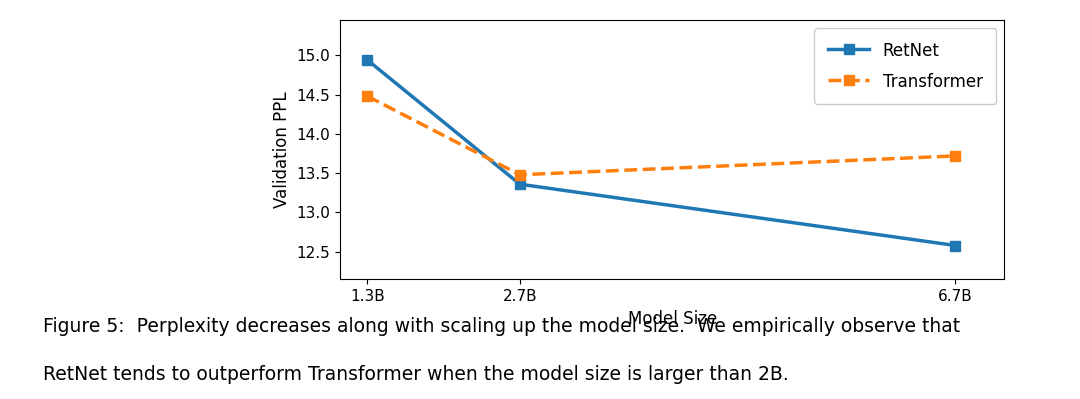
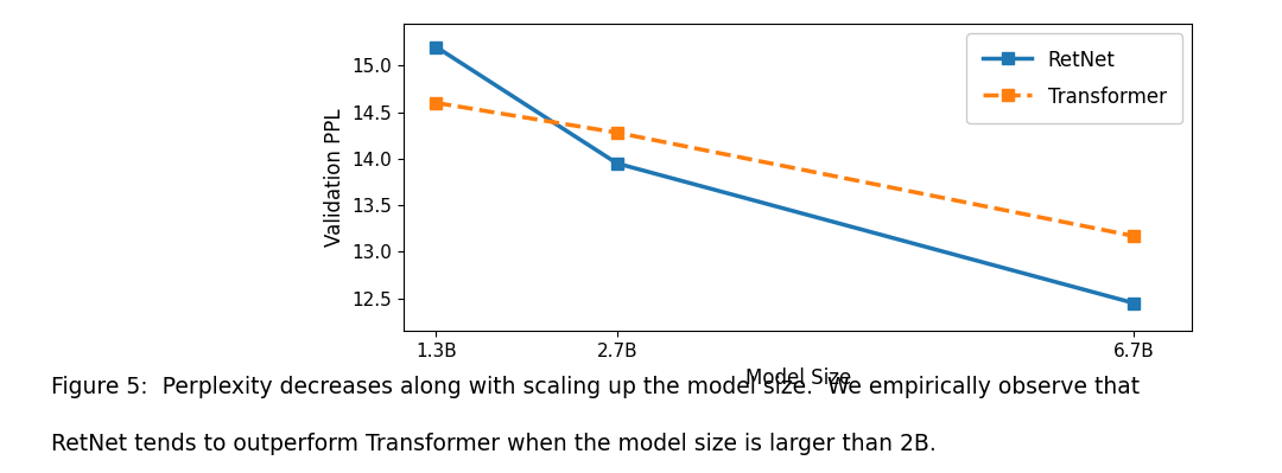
RetNet/1.3B: 14.94 -> 15.20
Transformer/1.3B: 14.48 -> 14.60
RetNet/2.7B: 13.36 -> 13.95
Transformer/2.7B: 13.48 -> 14.28
RetNet/6.7B: 12.58 -> 12.45
Transformer/6.7B: 13.72 -> 13.17
